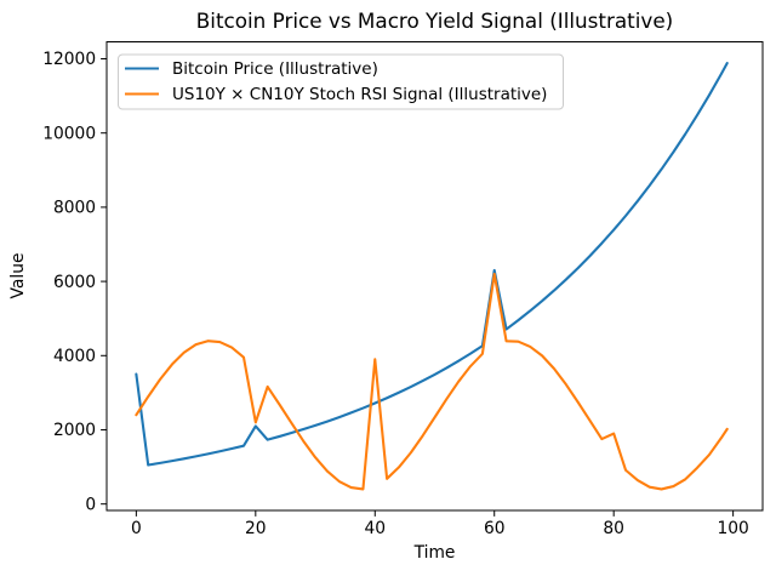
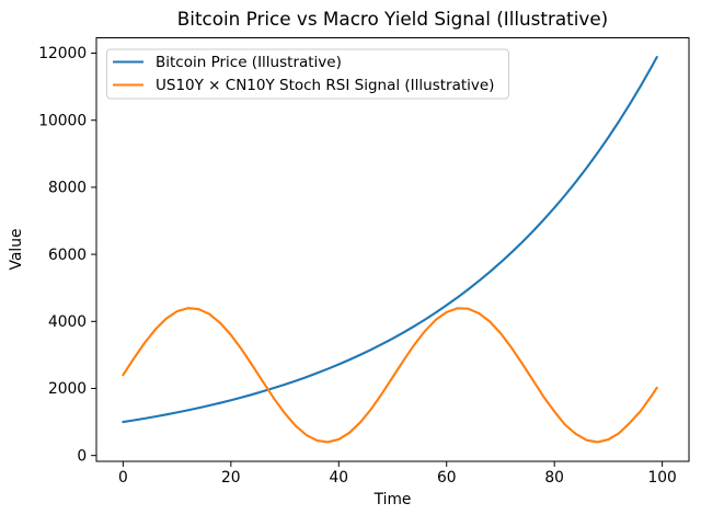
Bitcoin Price (Illustrative)/0: 3500 -> 1000
Bitcoin Price (Illustrative)/20: 2100 -> 1600
US10Y × CN10Y Stoch RSI Signal (Illustrative)/20: 2200 -> 3600
US10Y × CN10Y Stoch RSI Signal (Illustrative)/40: 3900 -> 500
Bitcoin Price (Illustrative)/60: 6300 -> 4500
US10Y × CN10Y Stoch RSI Signal (Illustrative)/60: 6200 -> 4300
US10Y × CN10Y Stoch RSI Signal (Illustrative)/80: 1900 -> 1300
